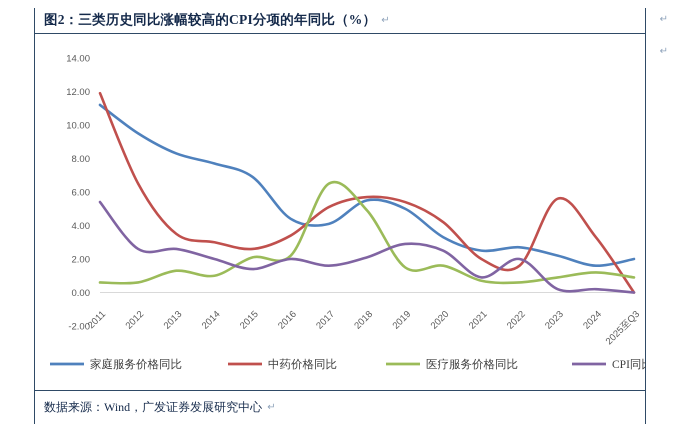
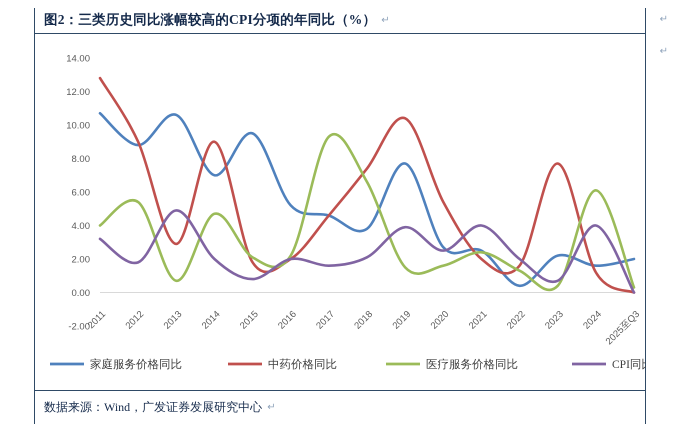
家庭服务价格同比/2011: 11.2 -> 10.7
中药价格同比/2011: 11.9 -> 12.8
医疗服务价格同比/2011: 0.6 -> 4.0
CPI同比/2011: 5.4 -> 3.2
家庭服务价格同比/2012: 9.5 -> 8.8
中药价格同比/2012: 6.5 -> 9.0
医疗服务价格同比/2012: 0.6 -> 5.4
CPI同比/2012: 2.6 -> 1.8
家庭服务价格同比/2013: 8.3 -> 10.6
中药价格同比/2013: 3.5 -> 2.9
医疗服务价格同比/2013: 1.3 -> 0.7
CPI同比/2013: 2.6 -> 4.9
家庭服务价格同比/2014: 7.7 -> 7.0
中药价格同比/2014: 3.0 -> 9.0
医疗服务价格同比/2014: 1.0 -> 4.7
家庭服务价格同比/2015: 6.9 -> 9.5
中药价格同比/2015: 2.6 -> 1.8
CPI同比/2015: 1.4 -> 0.8
家庭服务价格同比/2016: 4.4 -> 5.2
中药价格同比/2016: 3.4 -> 2.0
家庭服务价格同比/2017: 4.1 -> 4.6
中药价格同比/2017: 5.1 -> 4.6
医疗服务价格同比/2017: 6.5 -> 9.3
家庭服务价格同比/2018: 5.5 -> 3.8
中药价格同比/2018: 5.7 -> 7.4
医疗服务价格同比/2018: 4.9 -> 6.6
家庭服务价格同比/2019: 5.0 -> 7.7
中药价格同比/2019: 5.4 -> 10.4
CPI同比/2019: 2.9 -> 3.9
家庭服务价格同比/2020: 3.3 -> 2.7
中药价格同比/2020: 4.2 -> 5.4
医疗服务价格同比/2021: 0.7 -> 2.4
CPI同比/2021: 0.9 -> 4.0
家庭服务价格同比/2022: 2.7 -> 0.4
医疗服务价格同比/2022: 0.6 -> 1.3
中药价格同比/2023: 5.6 -> 7.7
医疗服务价格同比/2023: 0.9 -> 0.4
CPI同比/2023: 0.2 -> 0.7
中药价格同比/2024: 3.3 -> 1.2
医疗服务价格同比/2024: 1.2 -> 6.1
CPI同比/2024: 0.2 -> 4.0
医疗服务价格同比/2025至Q3: 0.9 -> 0.3
